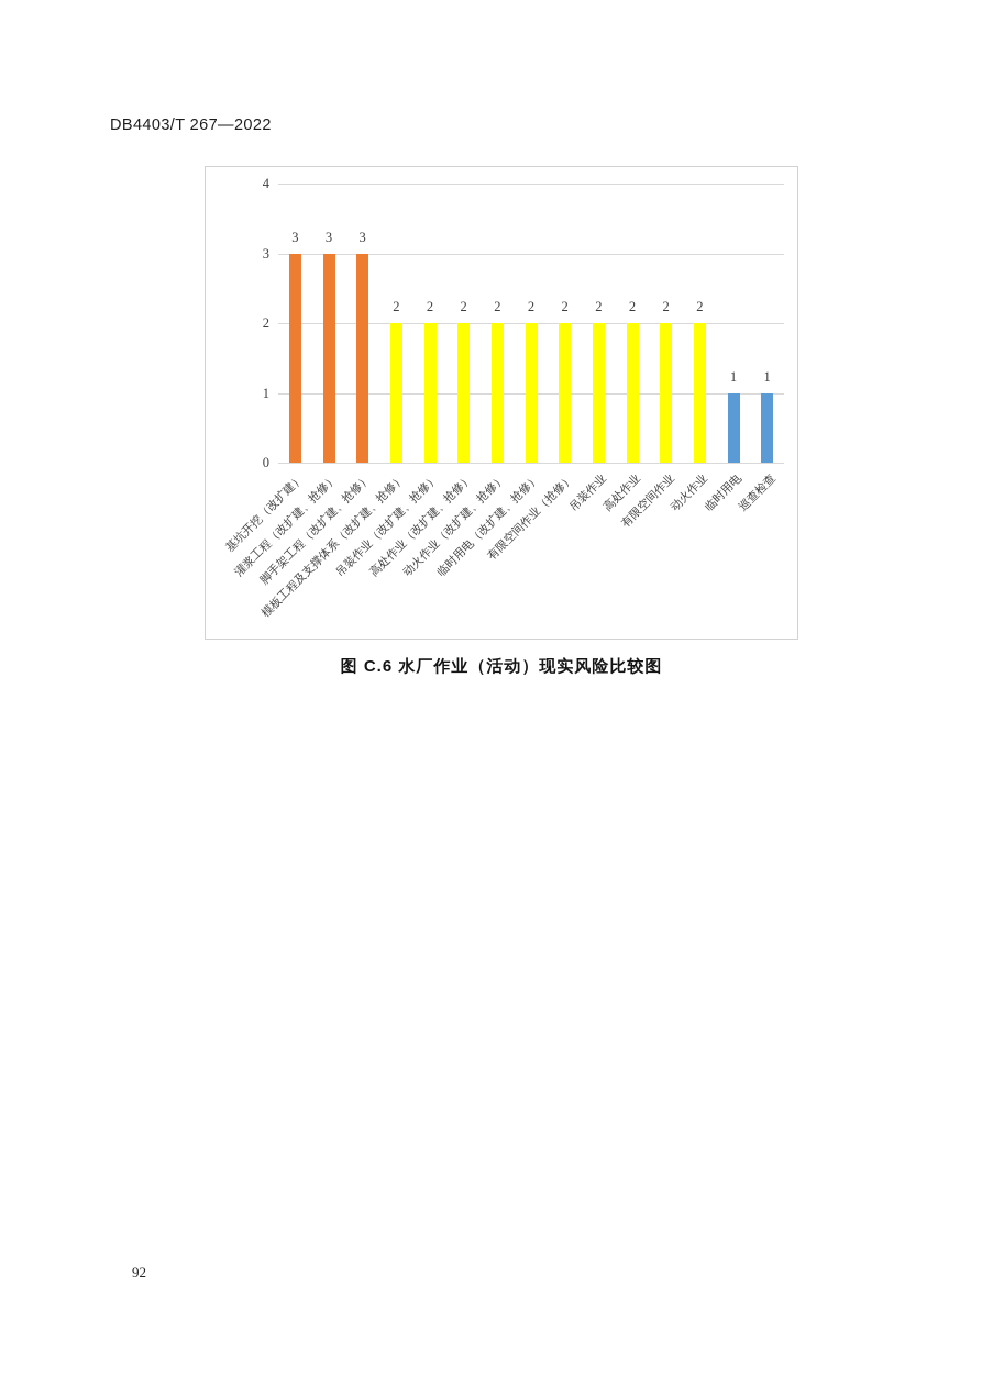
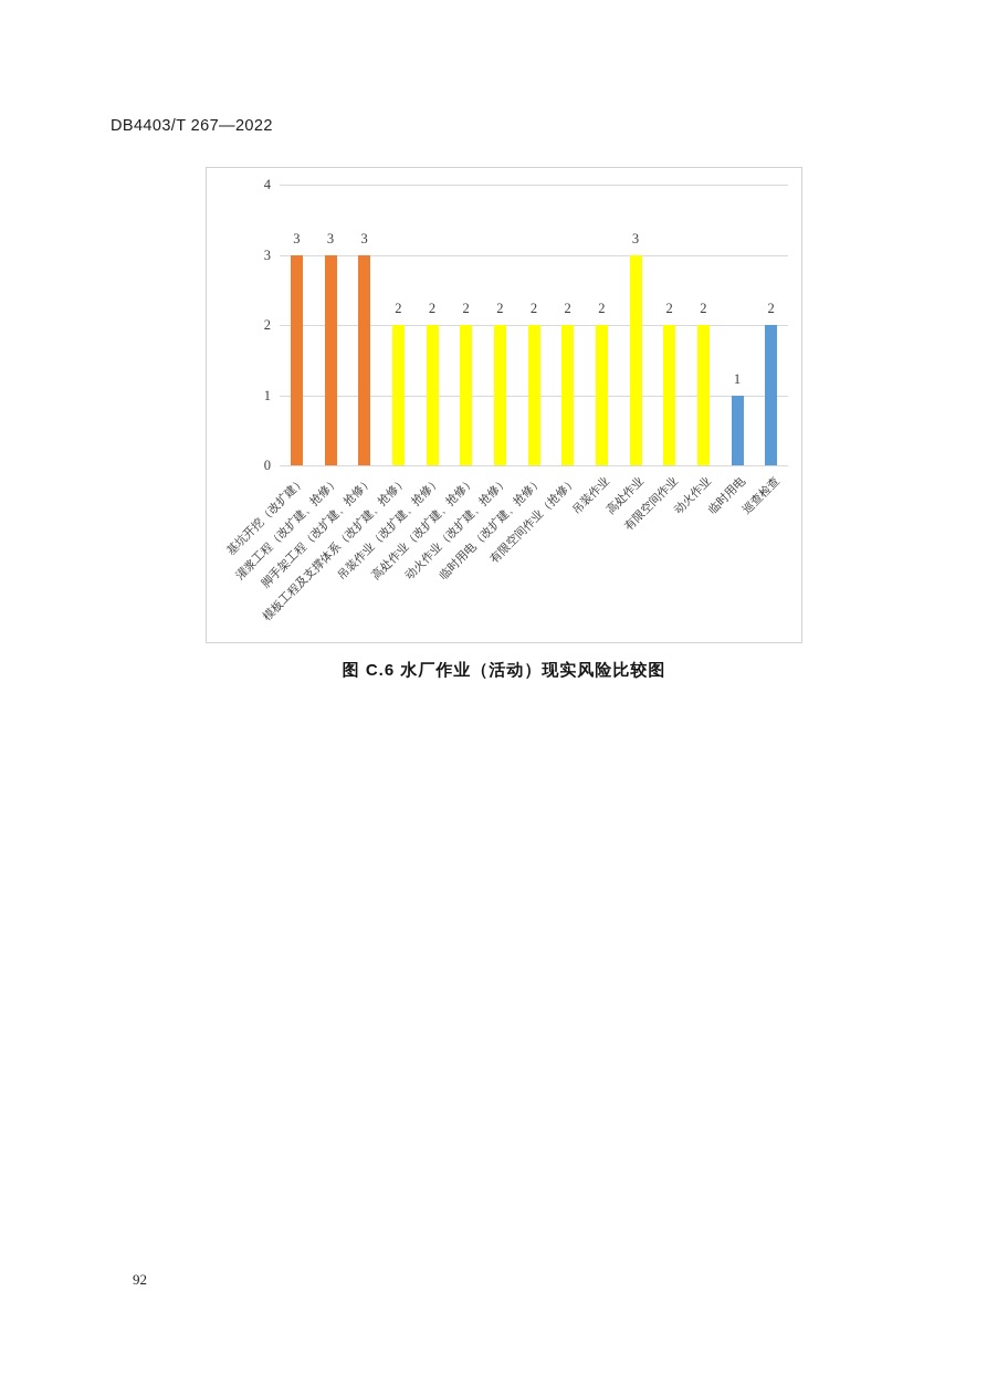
高处作业: 2 -> 3
巡查检查: 1 -> 2
